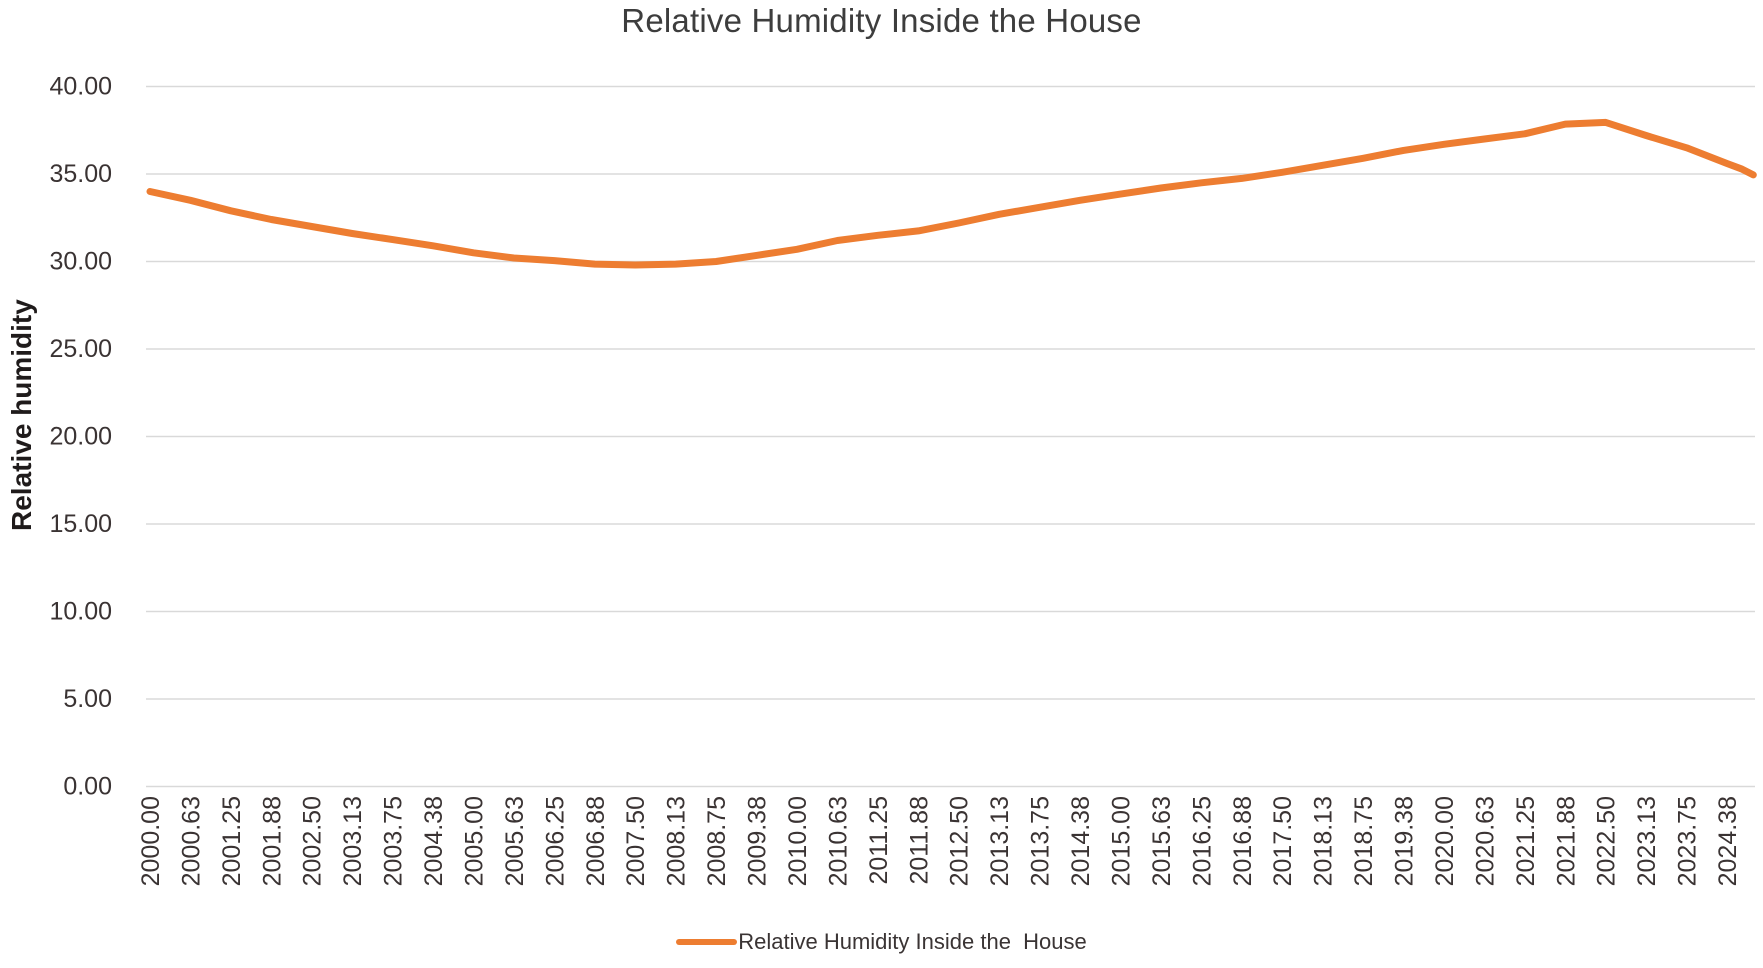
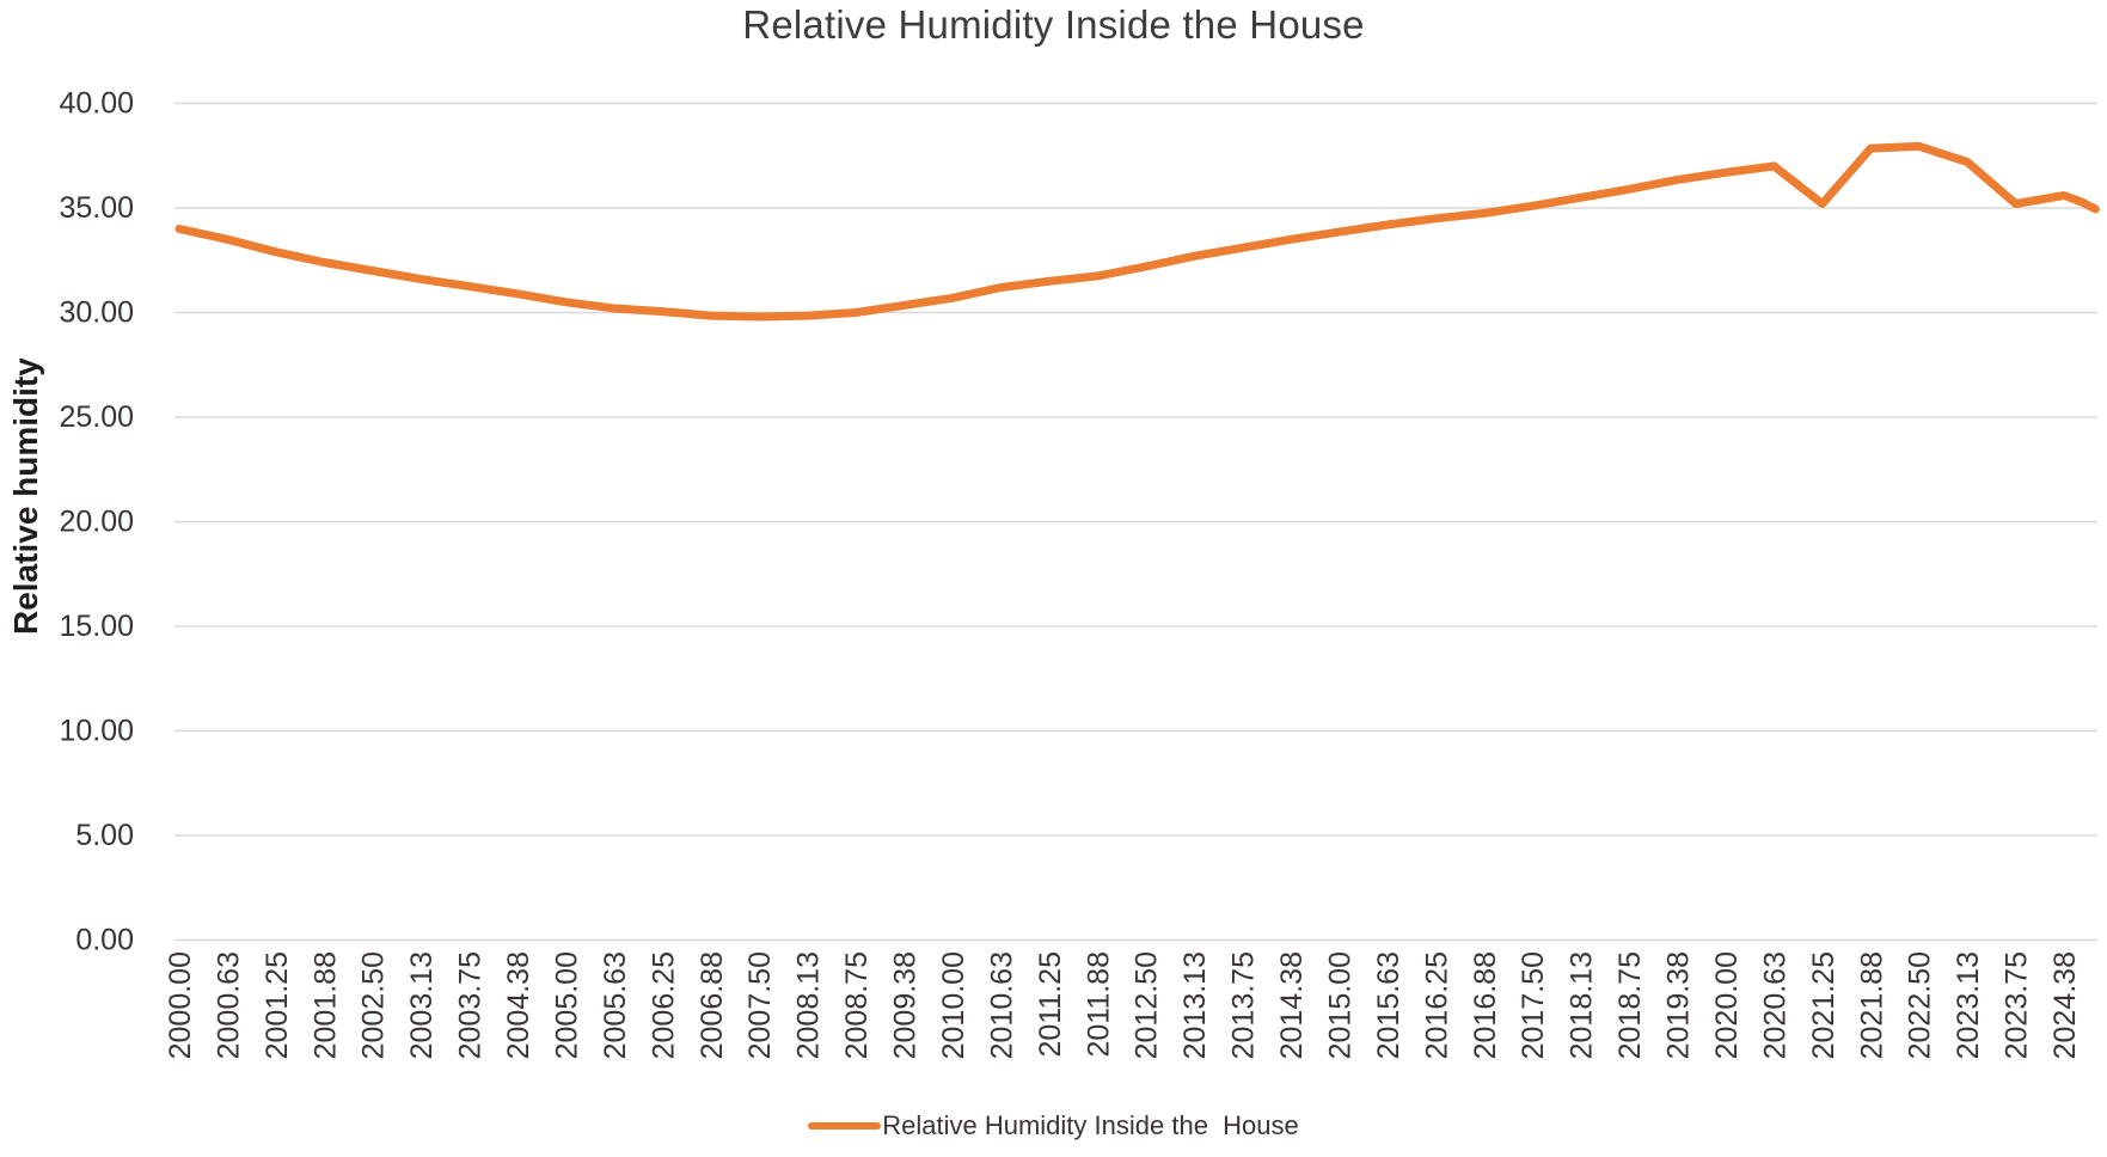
2021.25: 37.3 -> 35.2
2023.75: 36.5 -> 35.2
